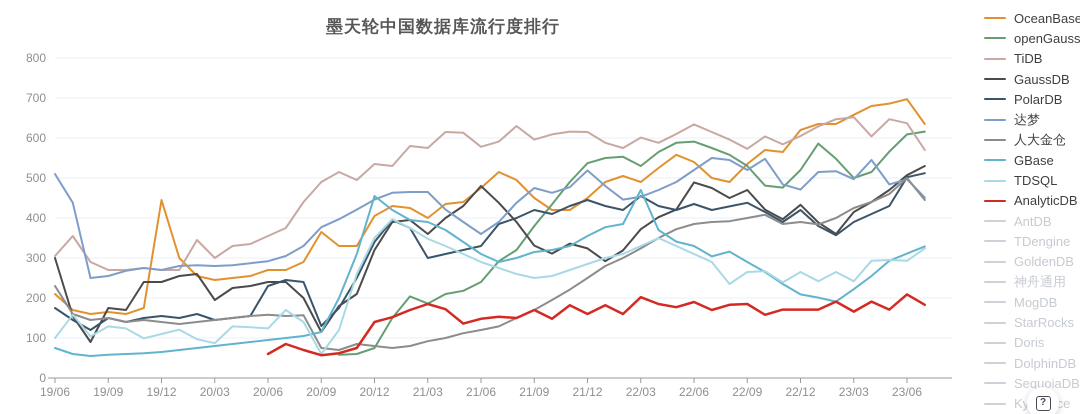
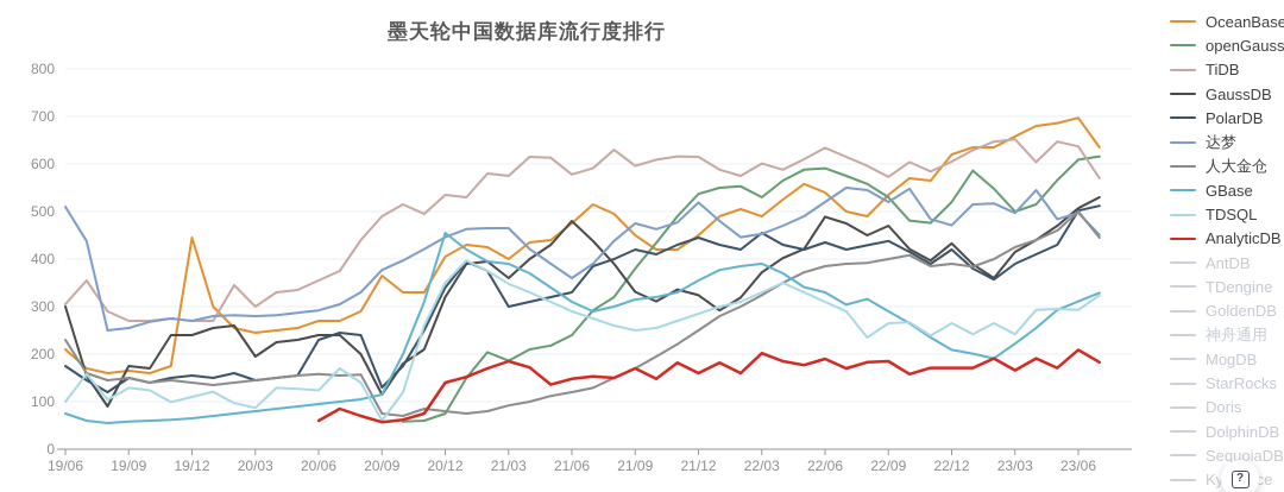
GBase/22/03: 470 -> 390
